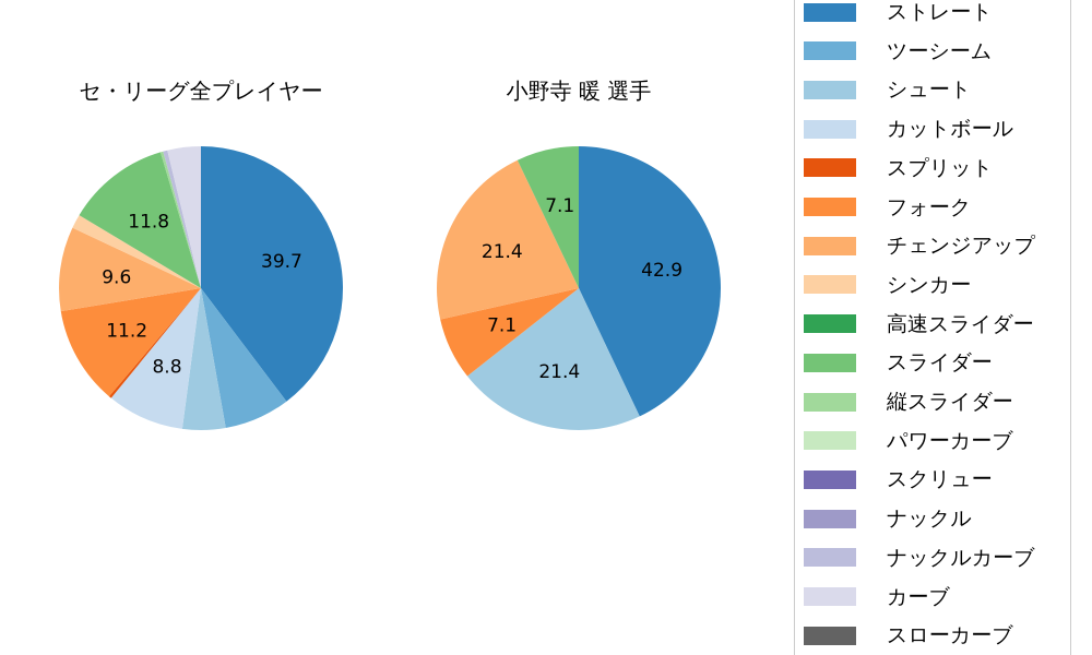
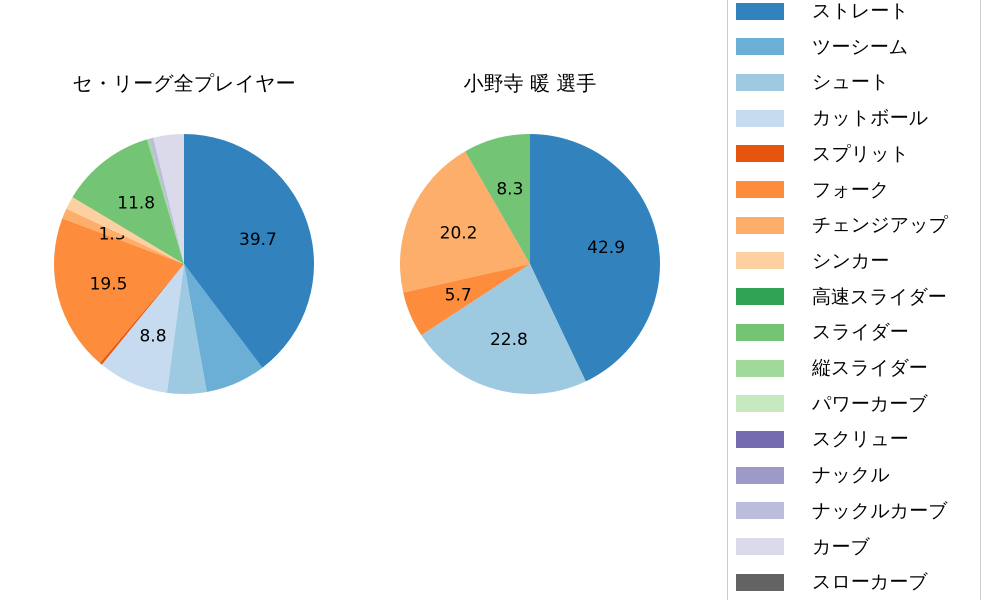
セ・リーグ全プレイヤー/フォーク: 11.2 -> 19.5
セ・リーグ全プレイヤー/チェンジアップ: 9.6 -> 1.3
小野寺 暖 選手/シュート: 21.4 -> 22.8
小野寺 暖 選手/フォーク: 7.1 -> 5.7
小野寺 暖 選手/チェンジアップ: 21.4 -> 20.2
小野寺 暖 選手/スライダー: 7.1 -> 8.3
